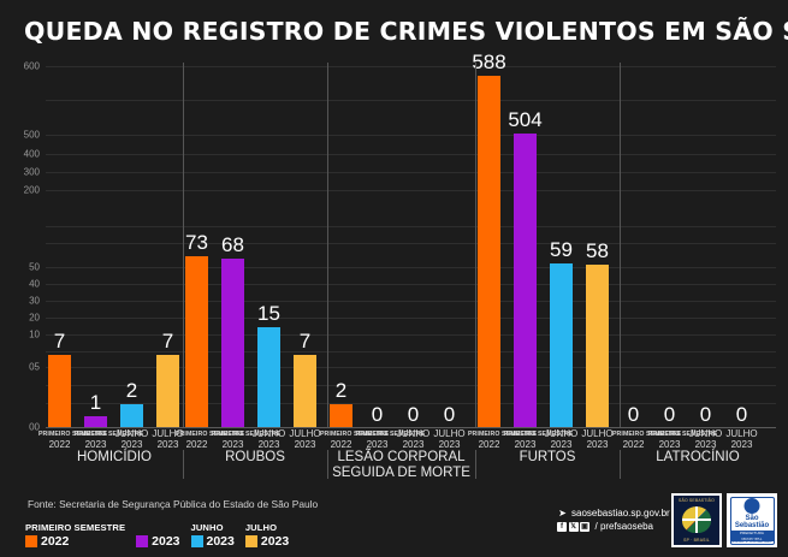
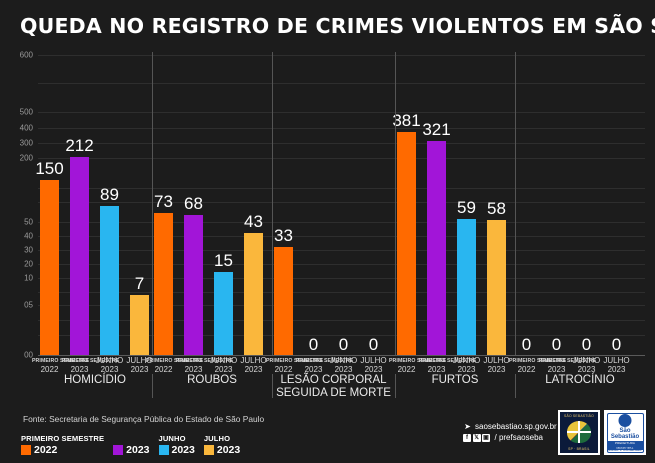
PRIMEIRO SEMESTRE 2022/HOMICÍDIO: 7 -> 150
PRIMEIRO SEMESTRE 2023/HOMICÍDIO: 1 -> 212
JUNHO 2023/HOMICÍDIO: 2 -> 89
JULHO 2023/ROUBOS: 7 -> 43
PRIMEIRO SEMESTRE 2022/LESÃO CORPORAL SEGUIDA DE MORTE: 2 -> 33
PRIMEIRO SEMESTRE 2022/FURTOS: 588 -> 381
PRIMEIRO SEMESTRE 2023/FURTOS: 504 -> 321
